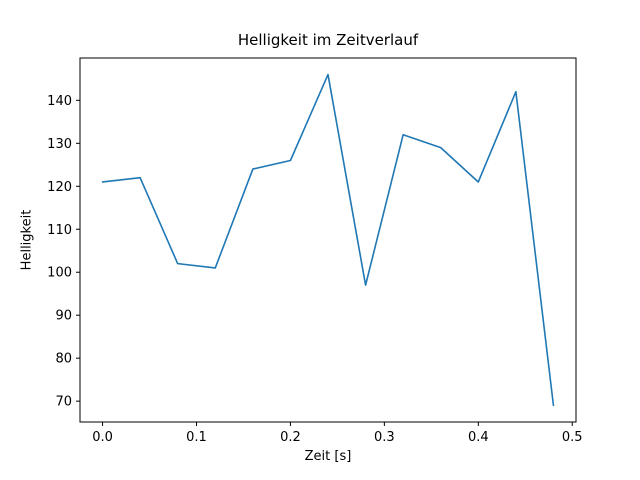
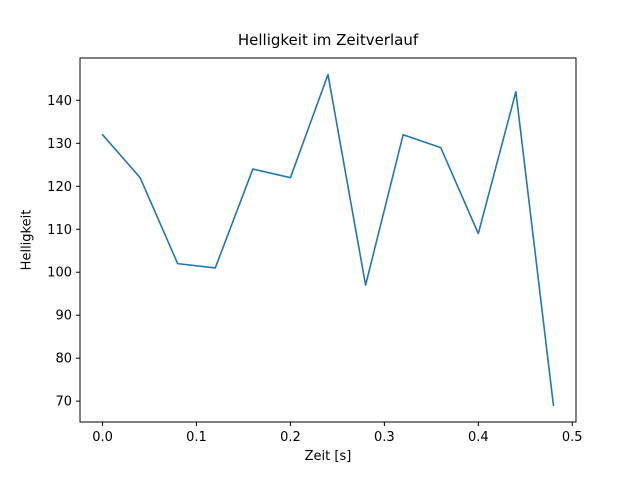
0.0: 121 -> 132
0.2: 126 -> 122
0.4: 121 -> 109
